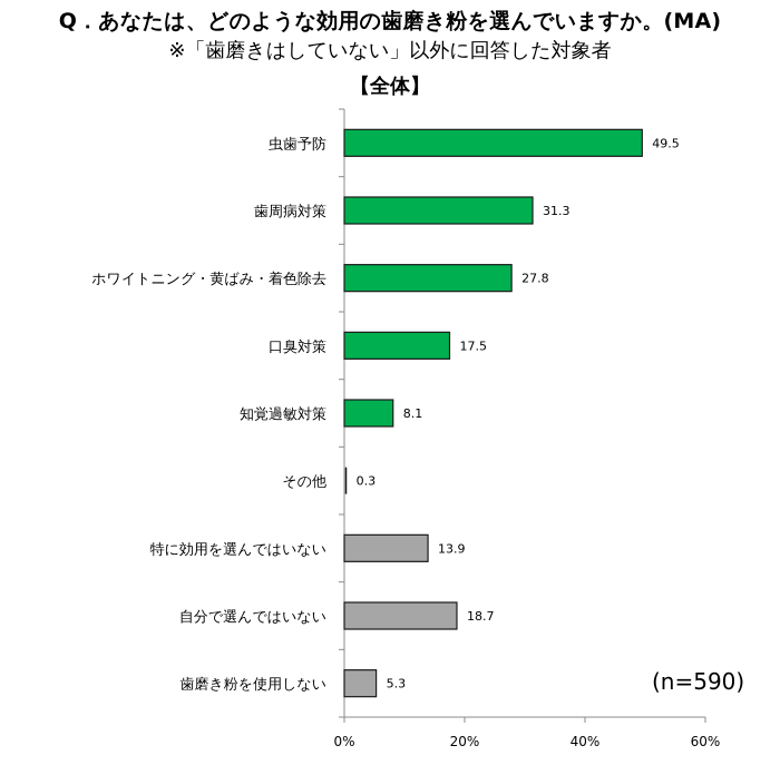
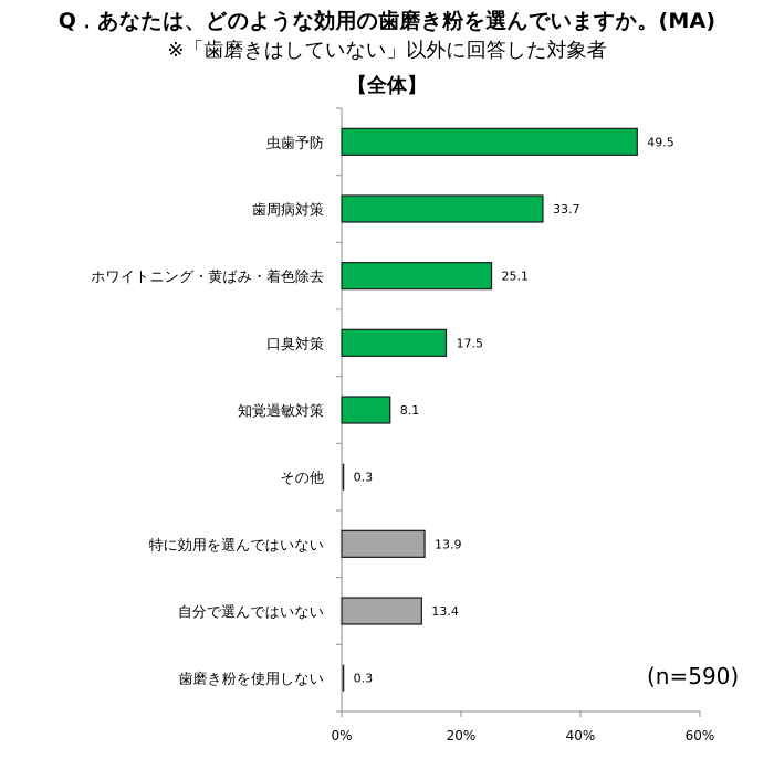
歯周病対策: 31.3 -> 33.7
ホワイトニング・黄ばみ・着色除去: 27.8 -> 25.1
自分で選んではいない: 18.7 -> 13.4
歯磨き粉を使用しない: 5.3 -> 0.3
